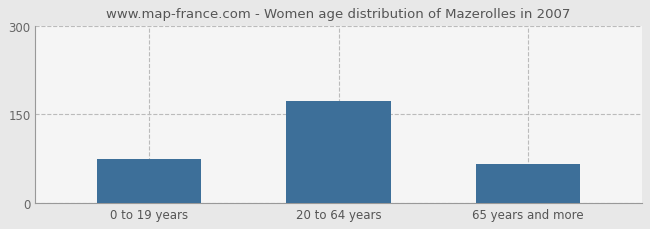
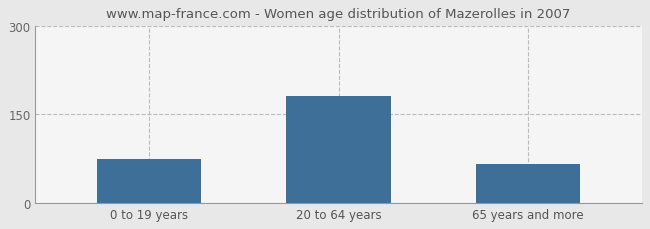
20 to 64 years: 172 -> 181
